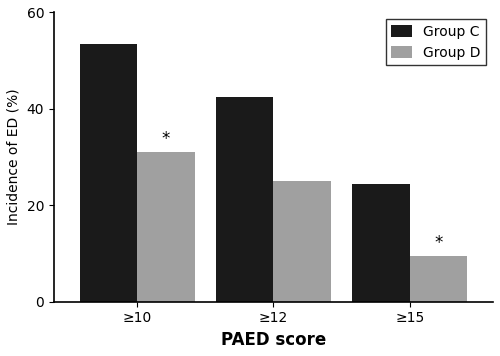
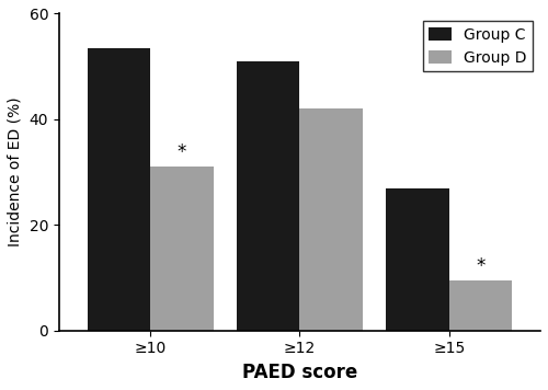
Group C/≥12: 42.5 -> 51.0
Group D/≥12: 25.0 -> 42.0
Group C/≥15: 24.5 -> 27.0
